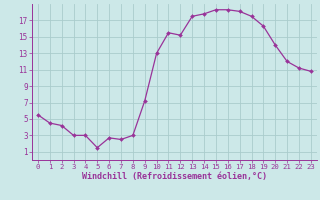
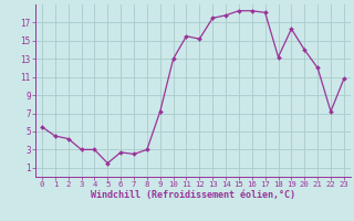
18: 17.5 -> 13.2
22: 11.2 -> 7.2
